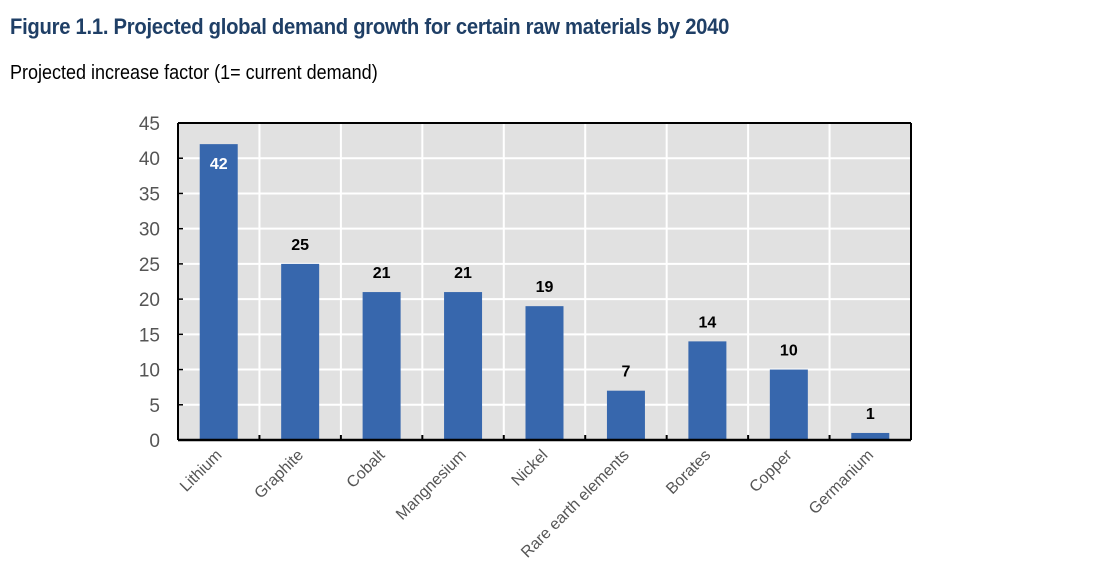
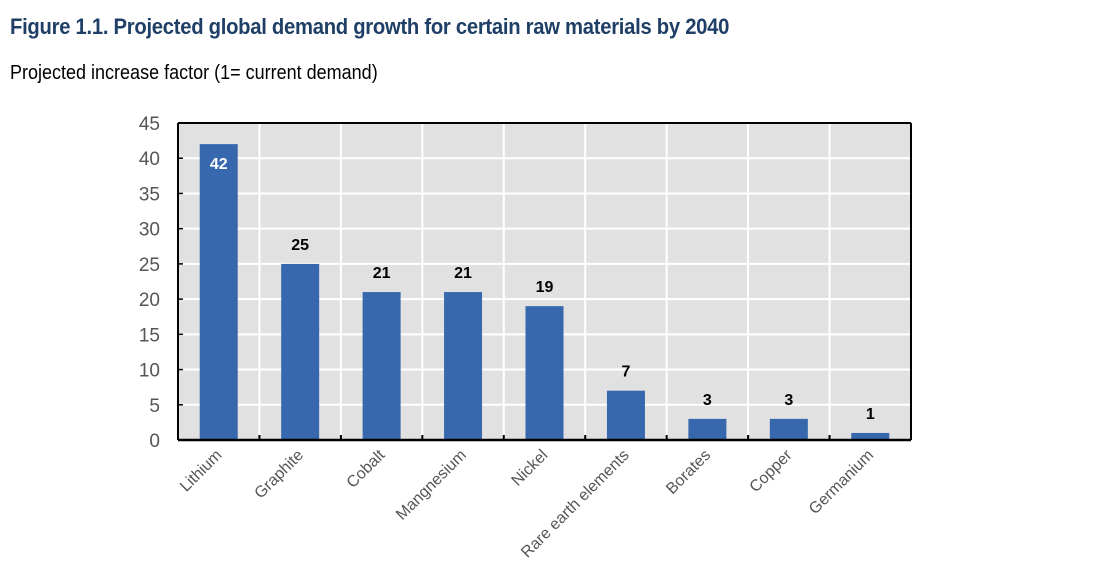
Borates: 14 -> 3
Copper: 10 -> 3
